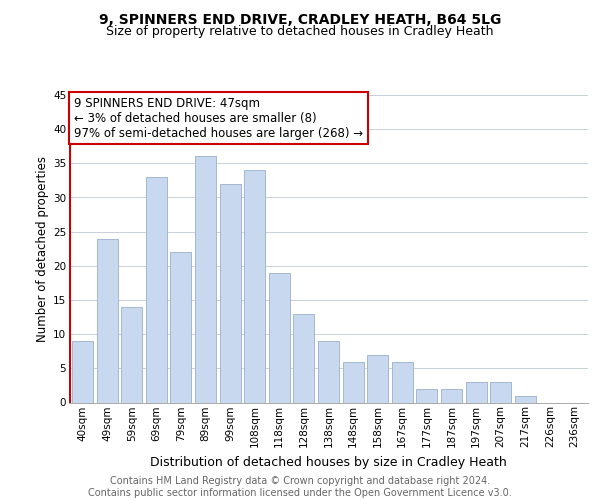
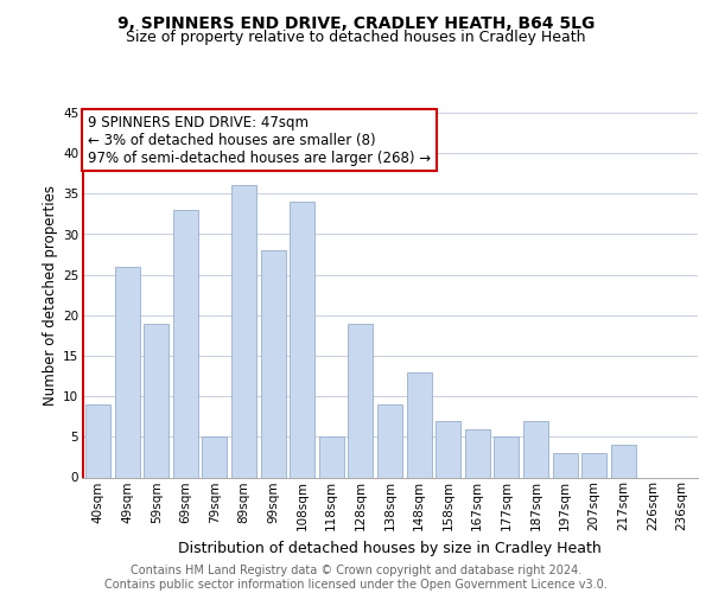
49sqm: 24 -> 26
59sqm: 14 -> 19
79sqm: 22 -> 5
99sqm: 32 -> 28
118sqm: 19 -> 5
128sqm: 13 -> 19
148sqm: 6 -> 13
177sqm: 2 -> 5
187sqm: 2 -> 7
217sqm: 1 -> 4
